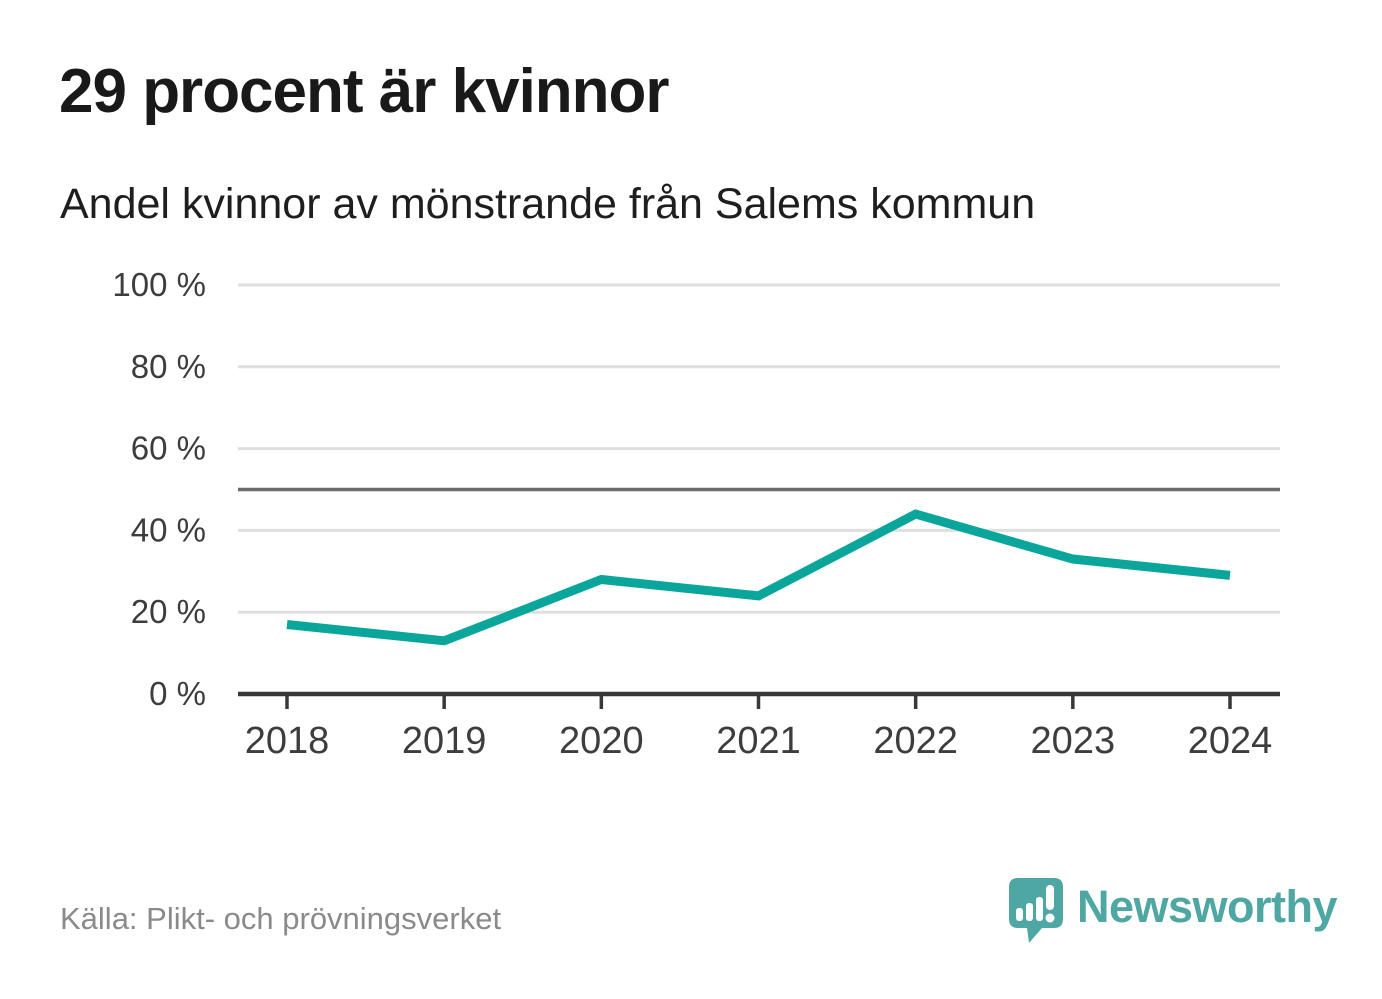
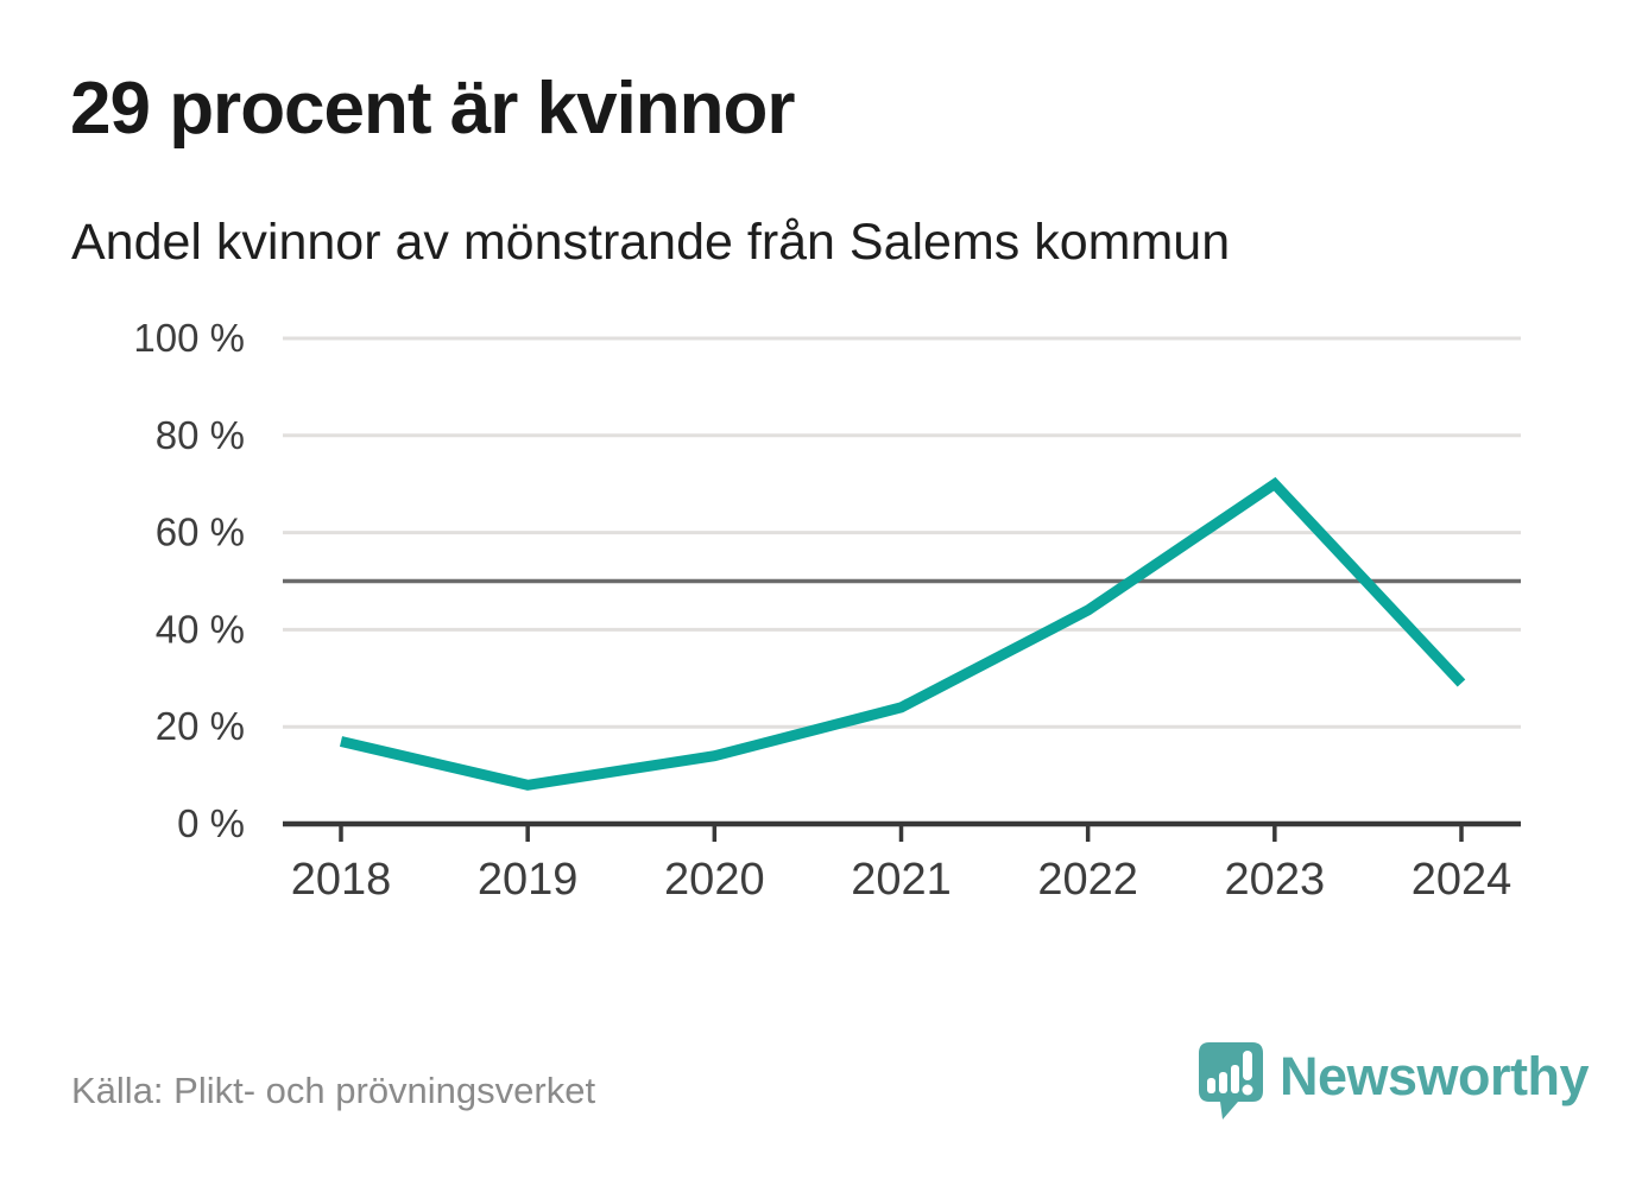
2019: 13% -> 8%
2020: 28% -> 14%
2023: 33% -> 70%
